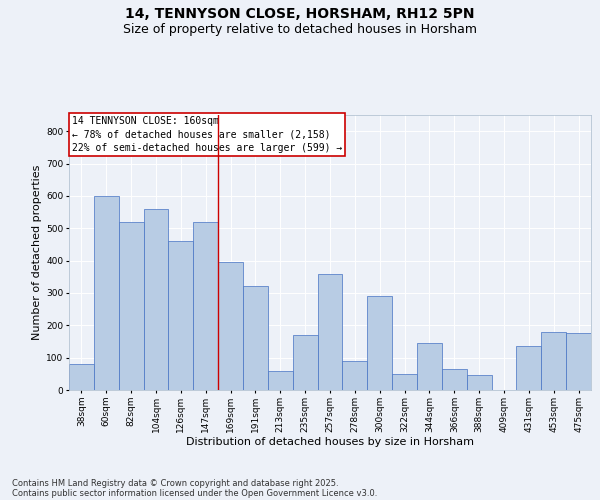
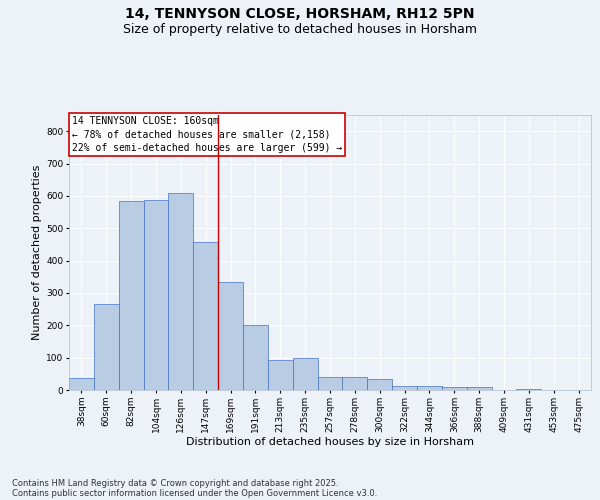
38sqm: 80 -> 38
60sqm: 600 -> 267
82sqm: 520 -> 585
104sqm: 560 -> 588
126sqm: 460 -> 610
147sqm: 520 -> 456
169sqm: 395 -> 335
191sqm: 320 -> 200
213sqm: 60 -> 93
235sqm: 170 -> 100
257sqm: 360 -> 40
278sqm: 90 -> 40
300sqm: 290 -> 35
322sqm: 50 -> 13
344sqm: 145 -> 13
366sqm: 65 -> 10
388sqm: 45 -> 10
431sqm: 135 -> 2
453sqm: 180 -> 1
475sqm: 175 -> 1
